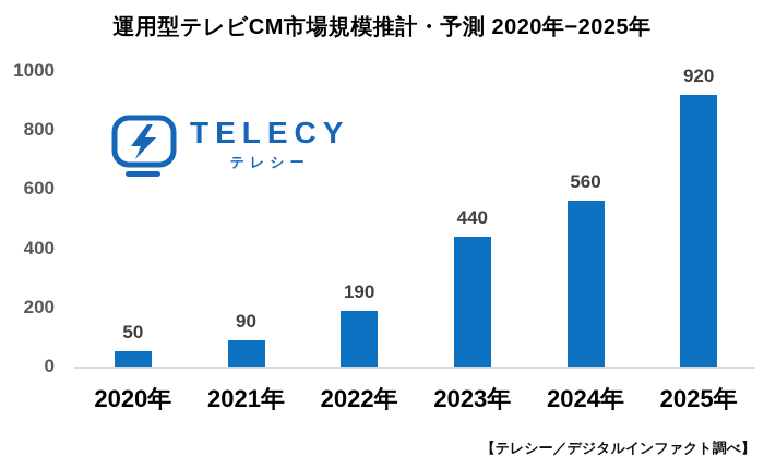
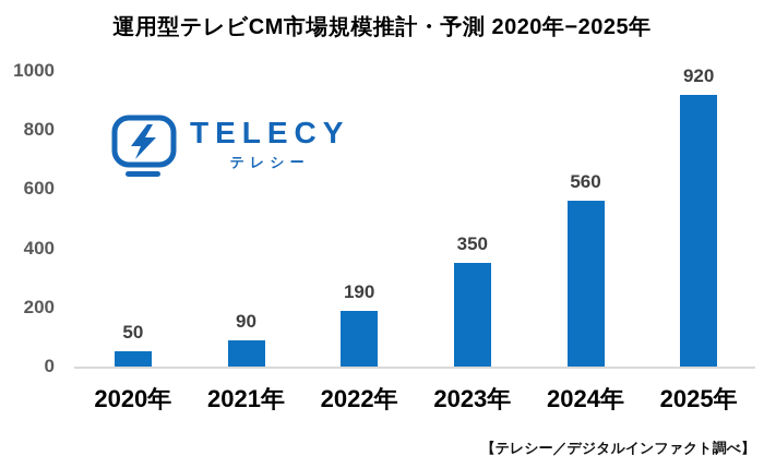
2023年: 440 -> 350
